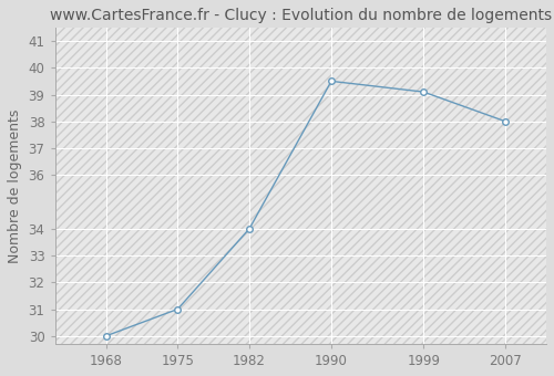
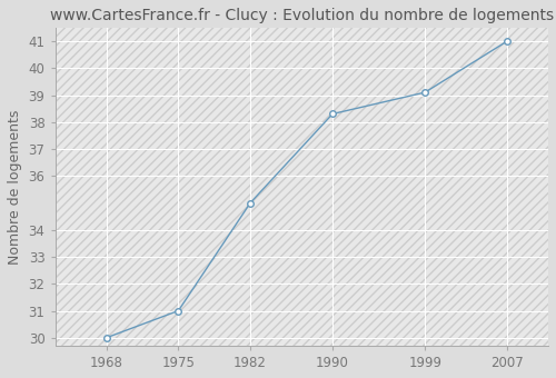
1982: 34.0 -> 35.0
1990: 39.5 -> 38.3
2007: 38.0 -> 41.0
